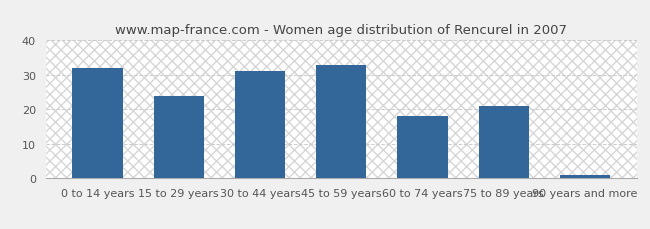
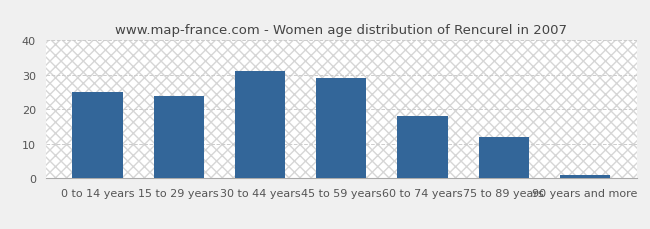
0 to 14 years: 32 -> 25
45 to 59 years: 33 -> 29
75 to 89 years: 21 -> 12
